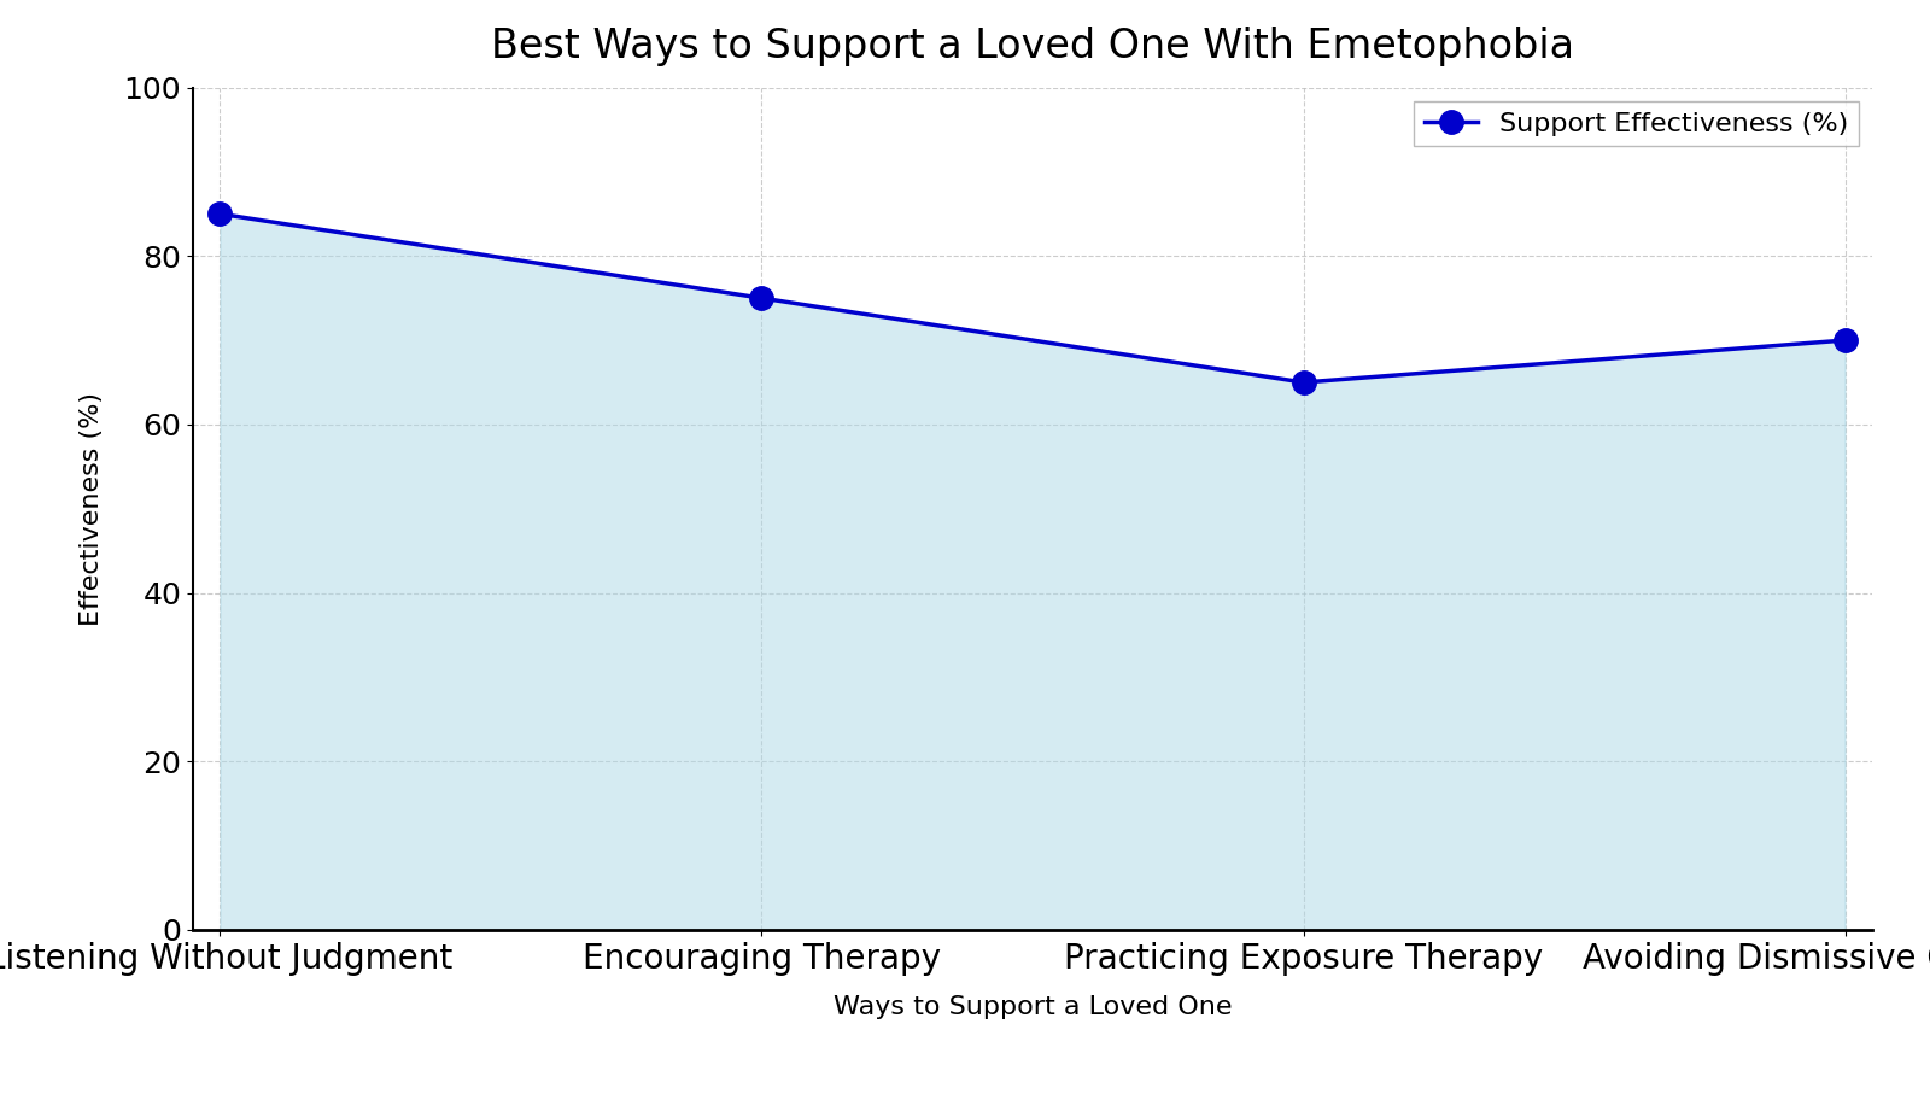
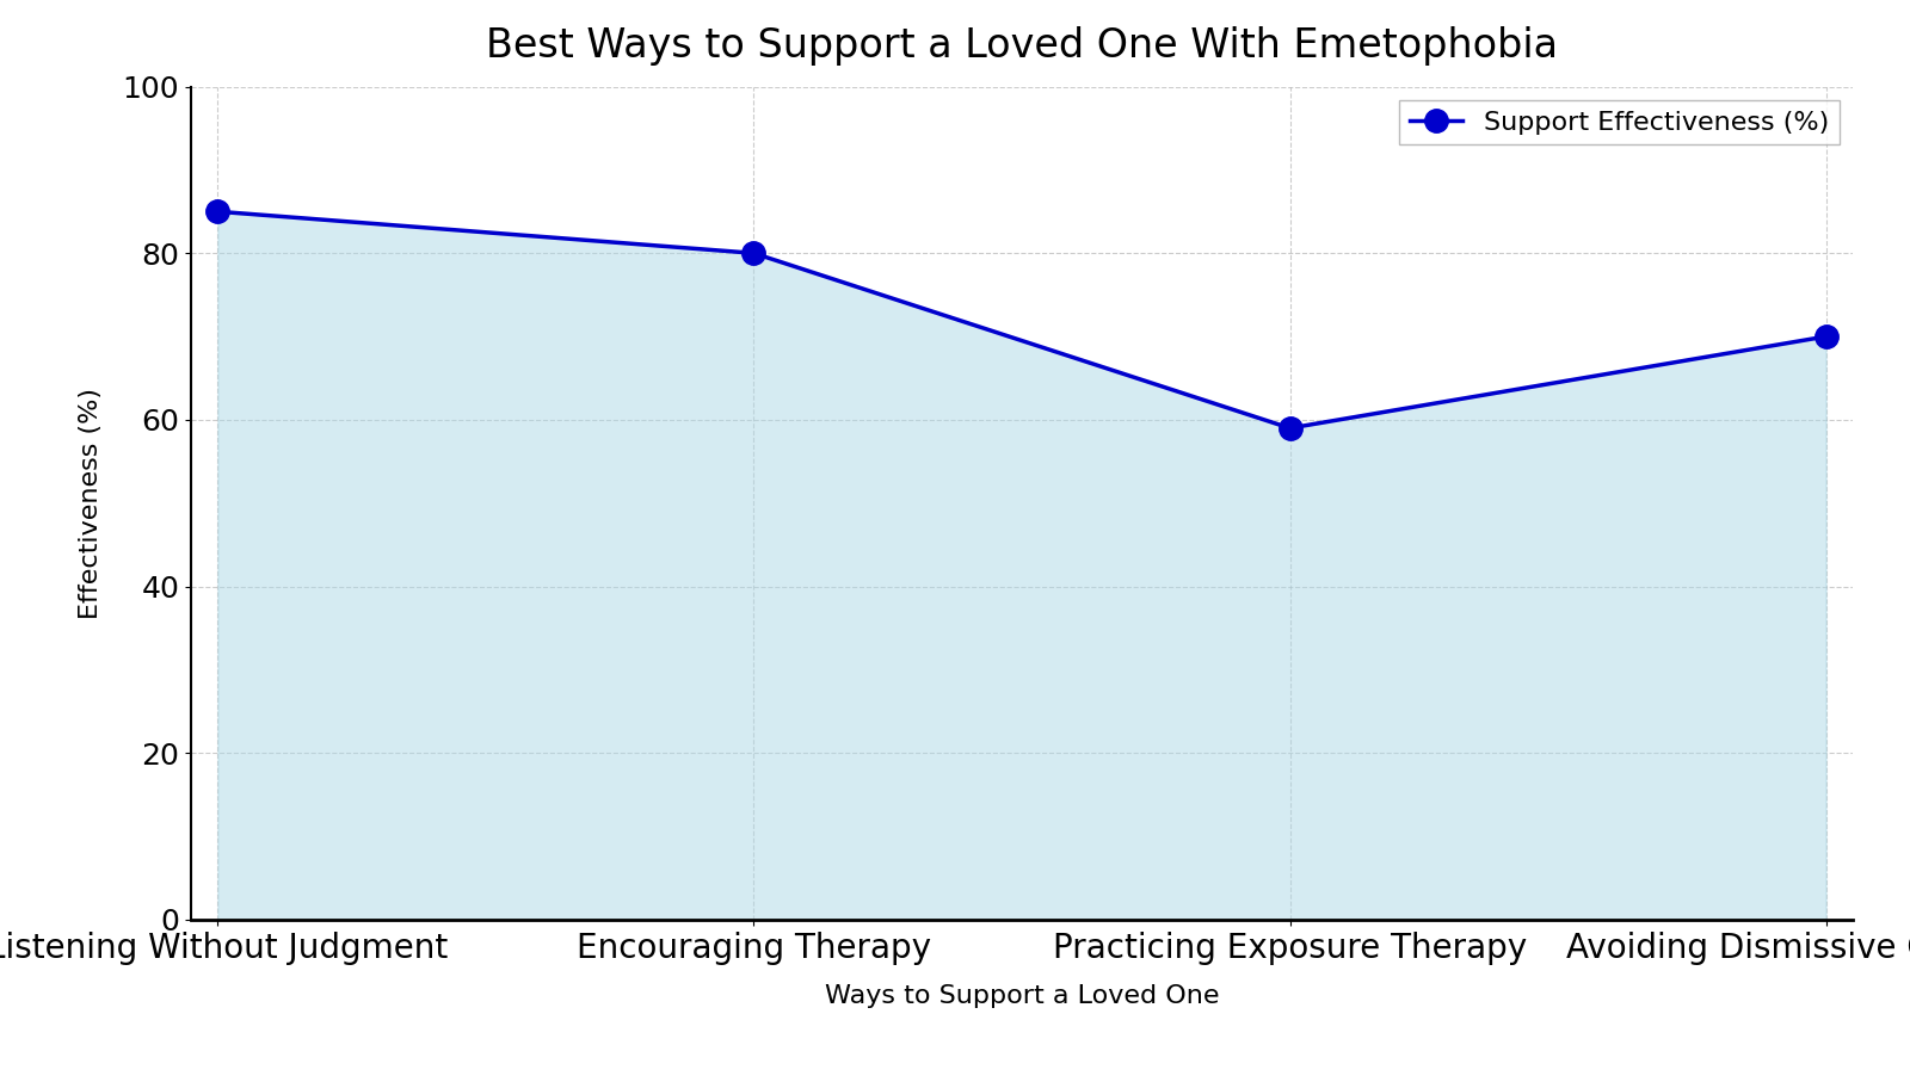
Encouraging Therapy: 75 -> 80
Practicing Exposure Therapy: 65 -> 59
